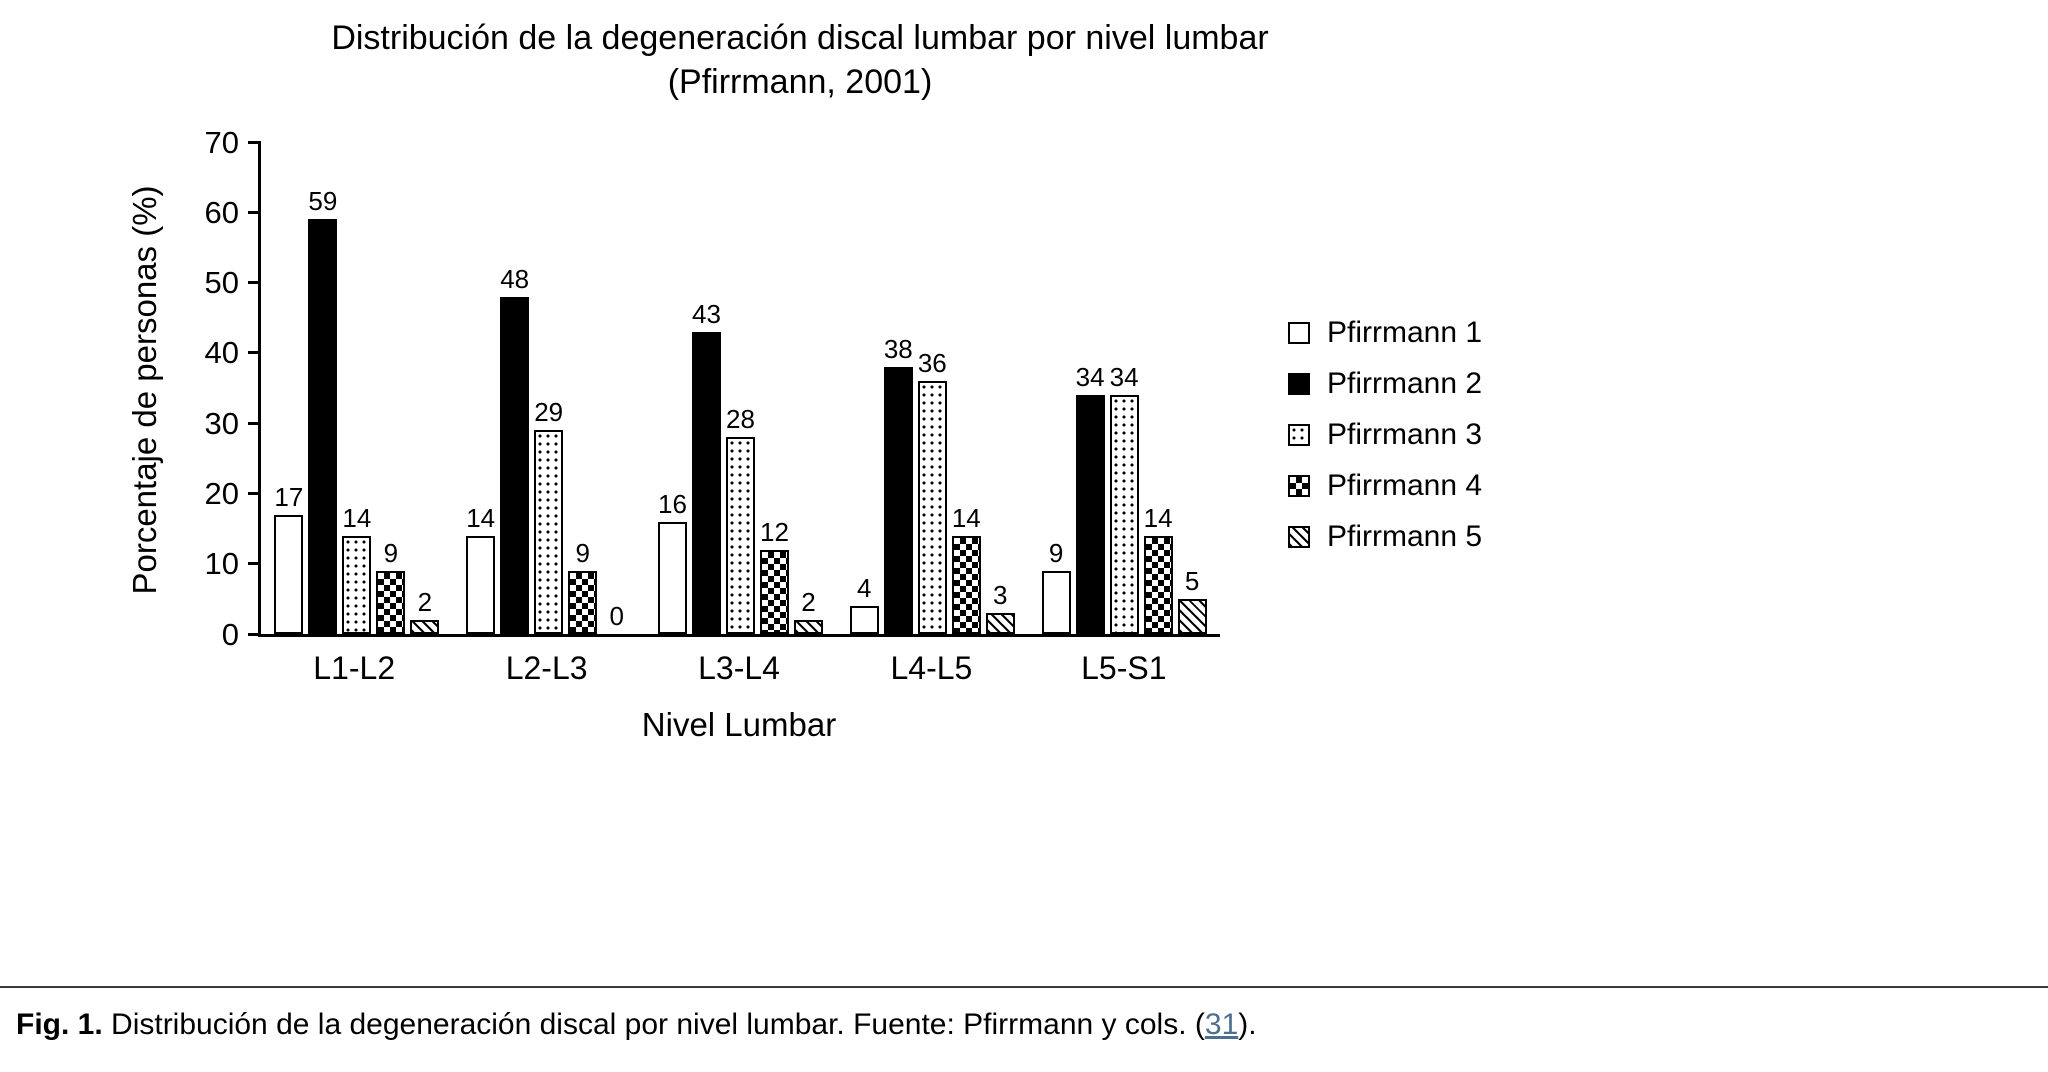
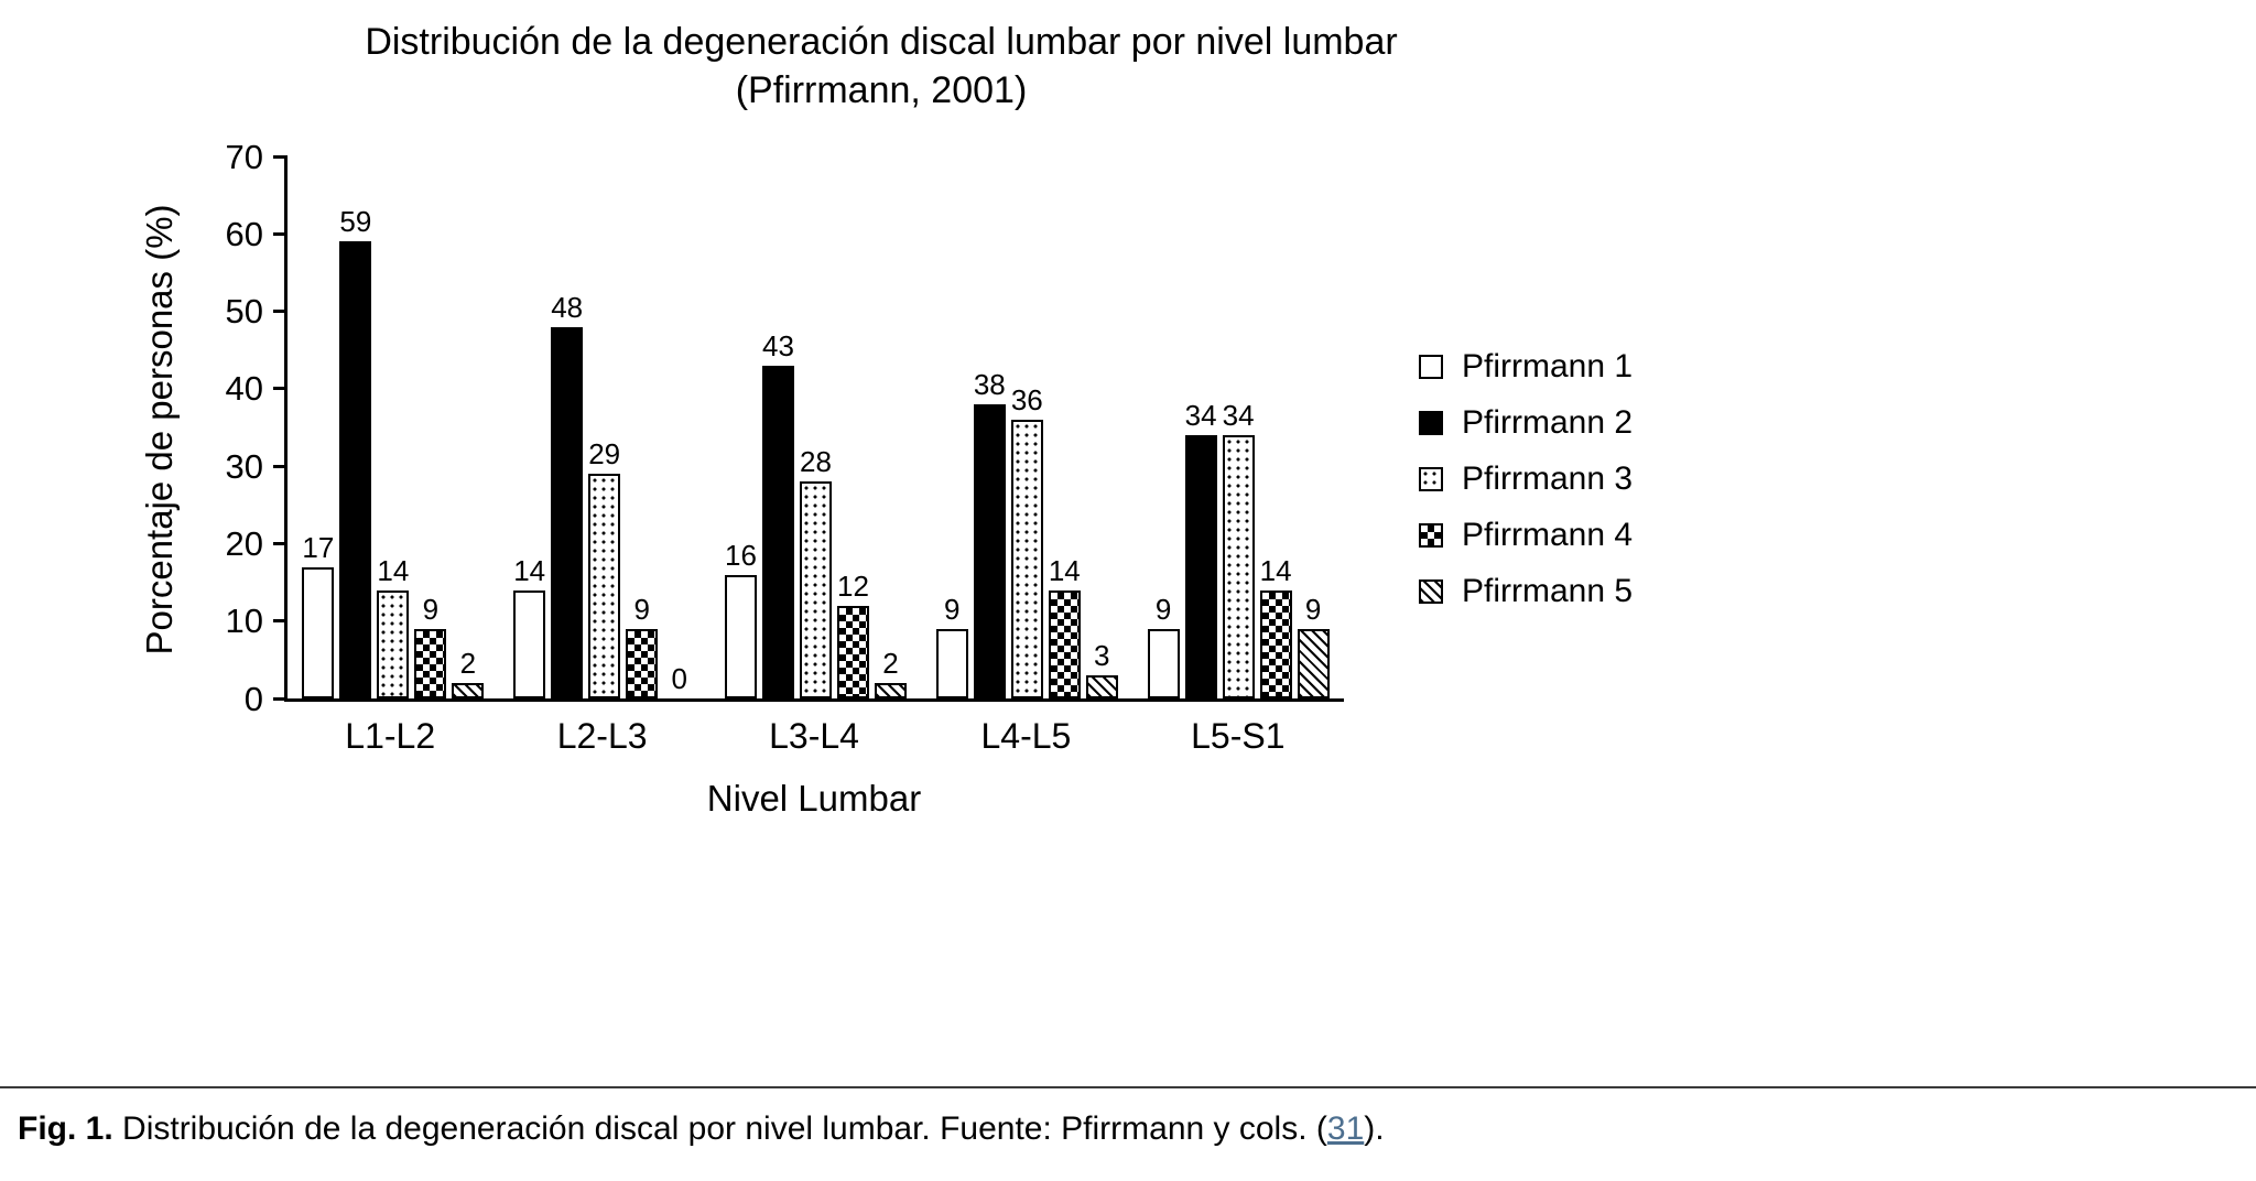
Pfirrmann 1/L4-L5: 4 -> 9
Pfirrmann 5/L5-S1: 5 -> 9
